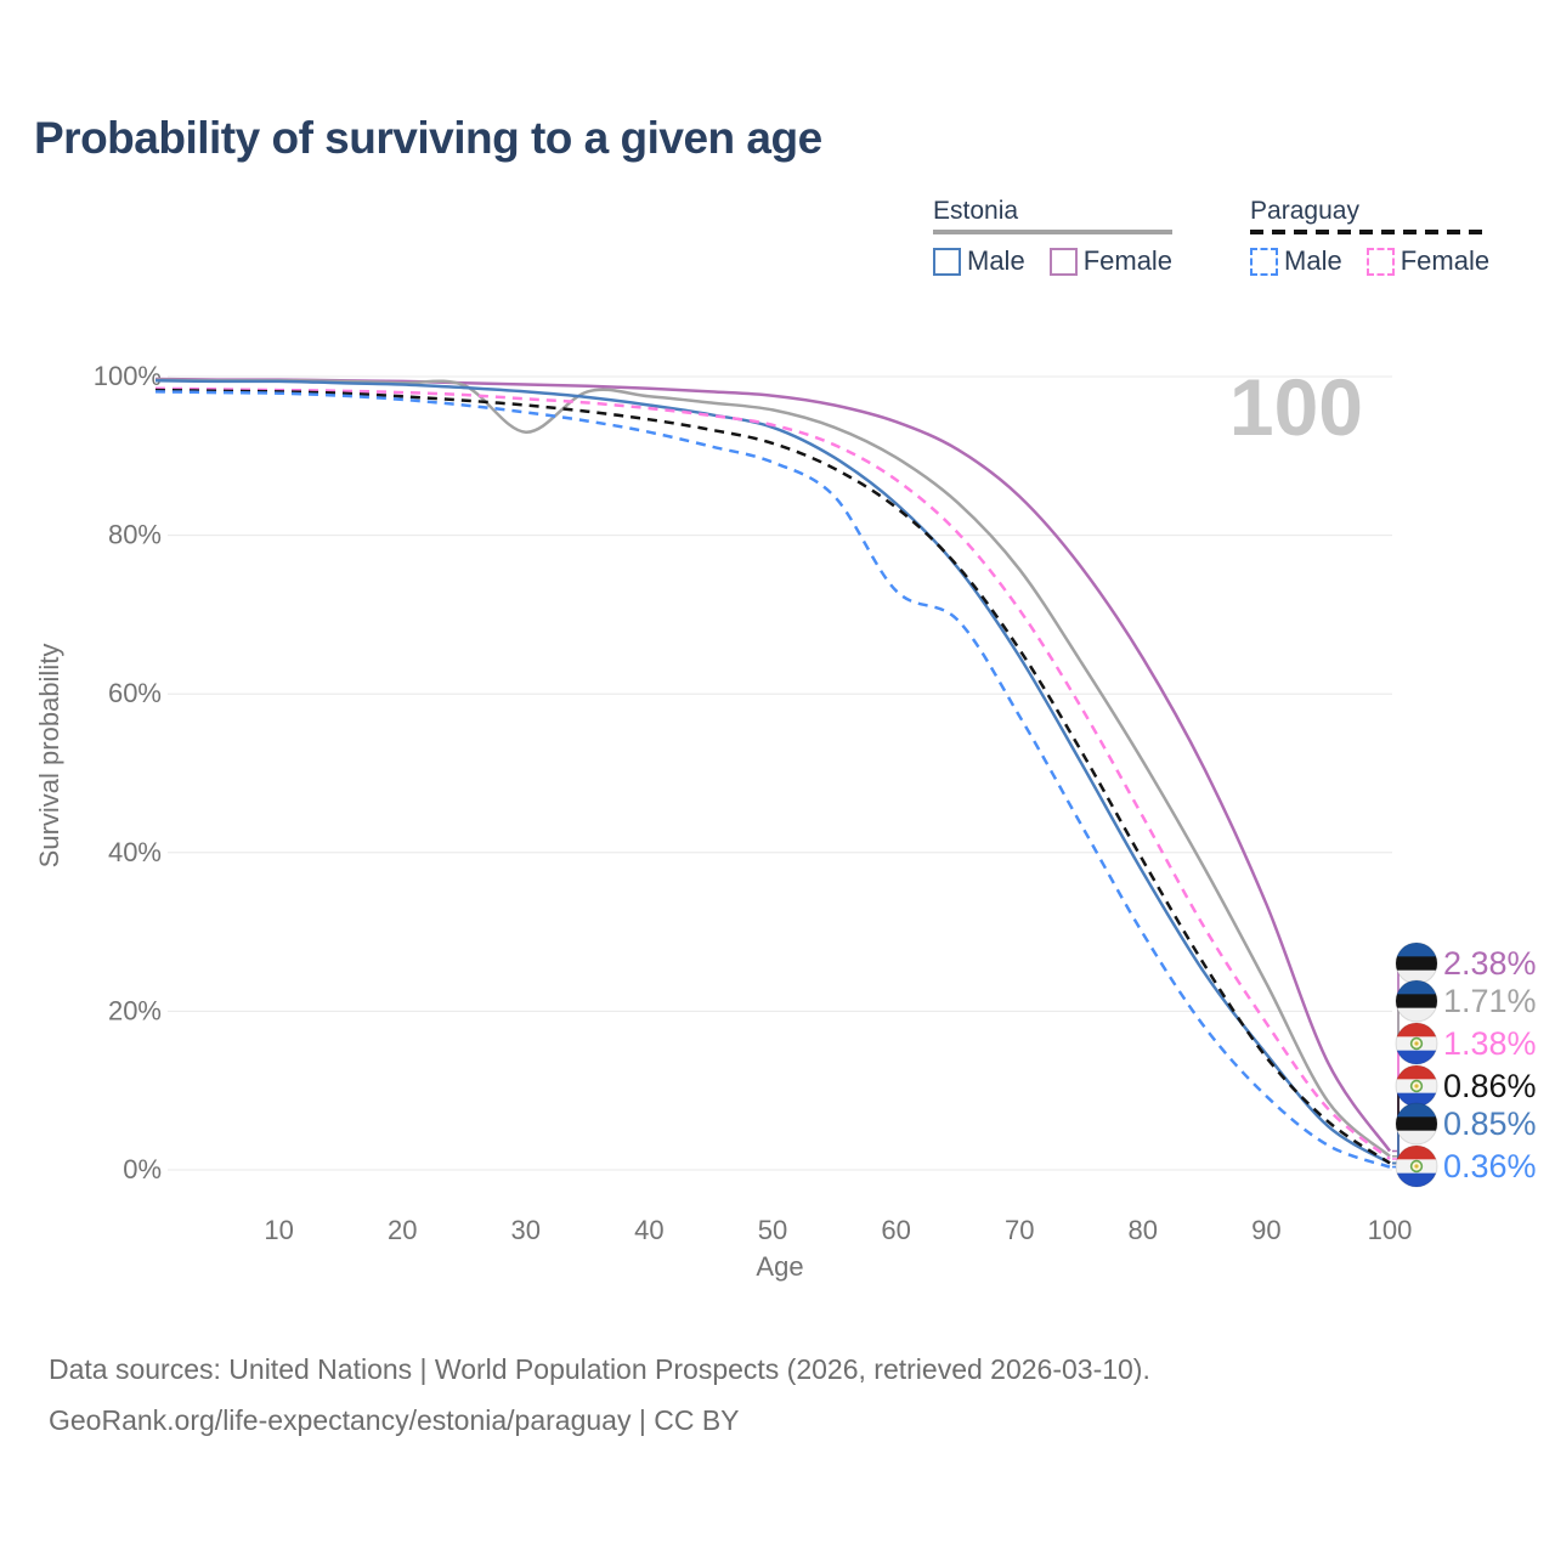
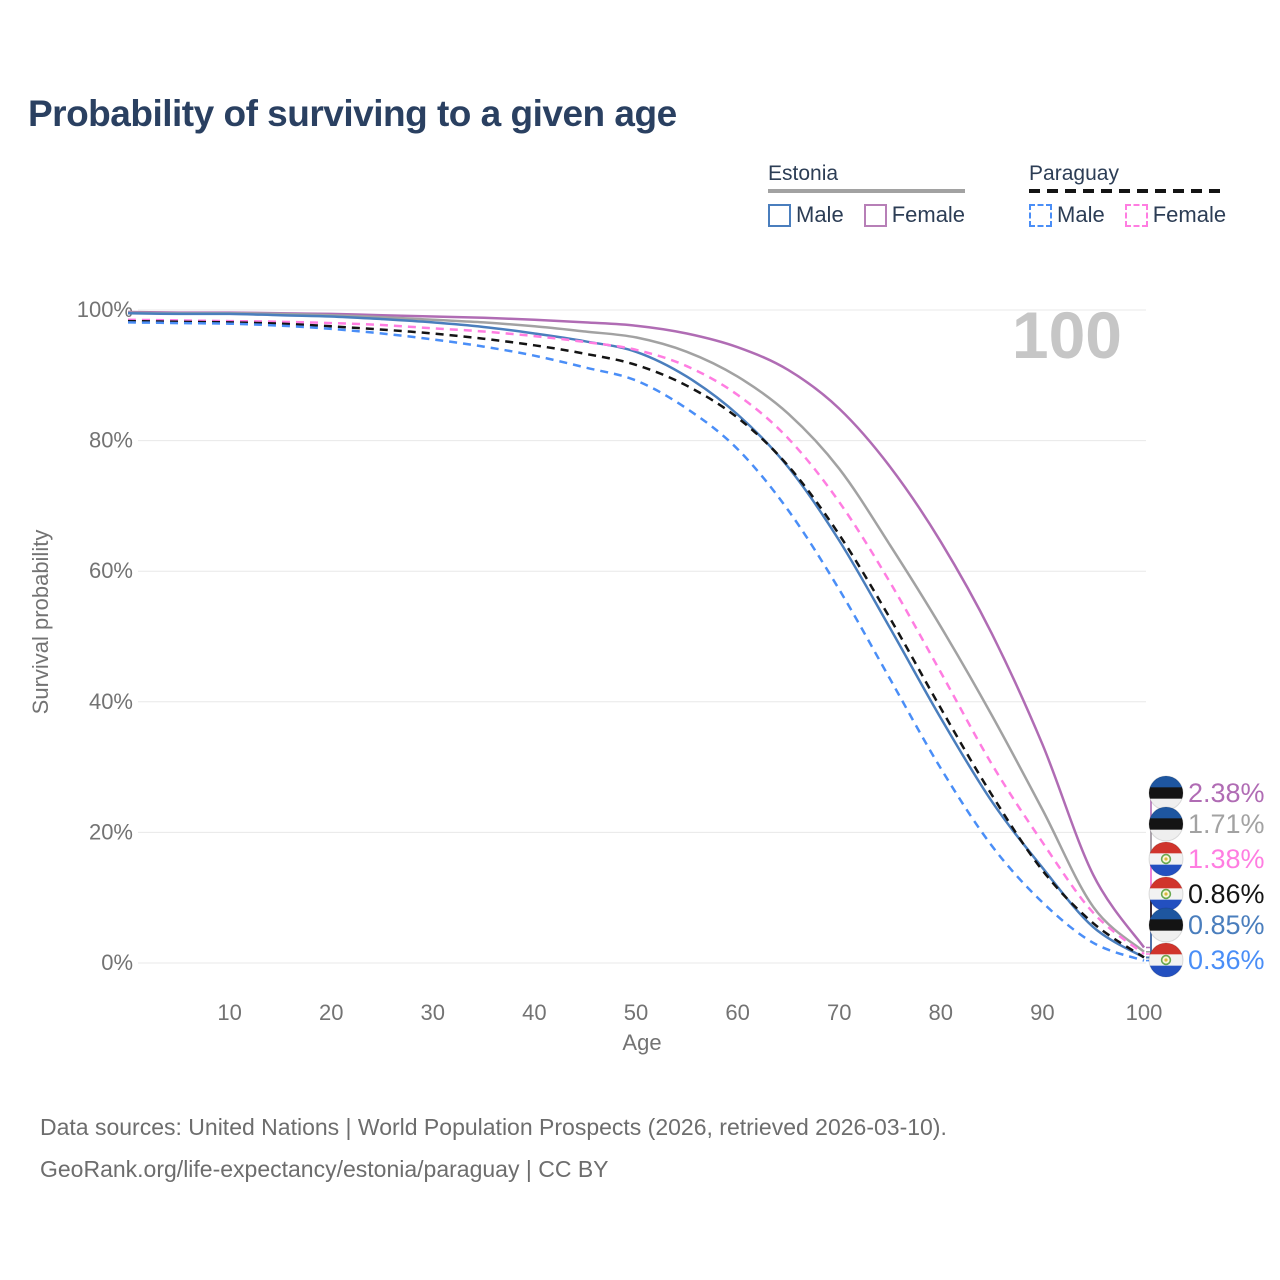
Estonia/30: 93% -> 98%
Paraguay Male/60: 73% -> 79%
